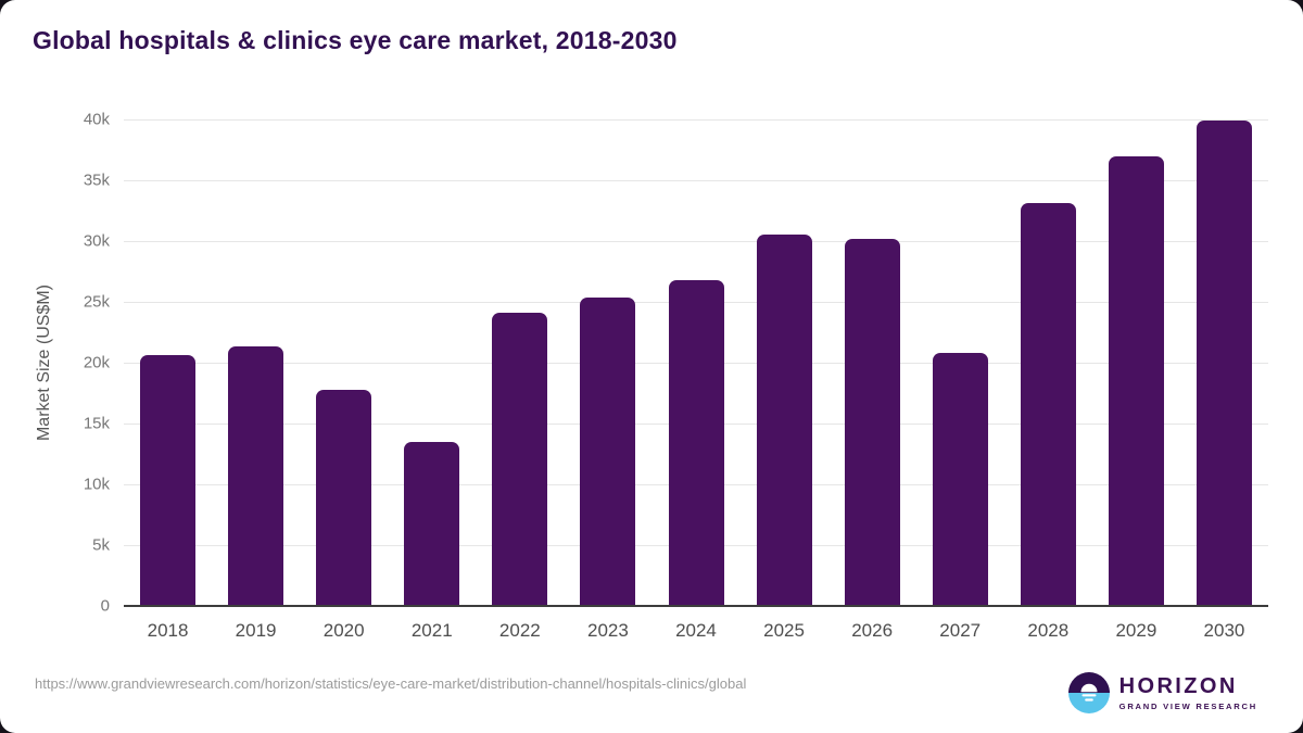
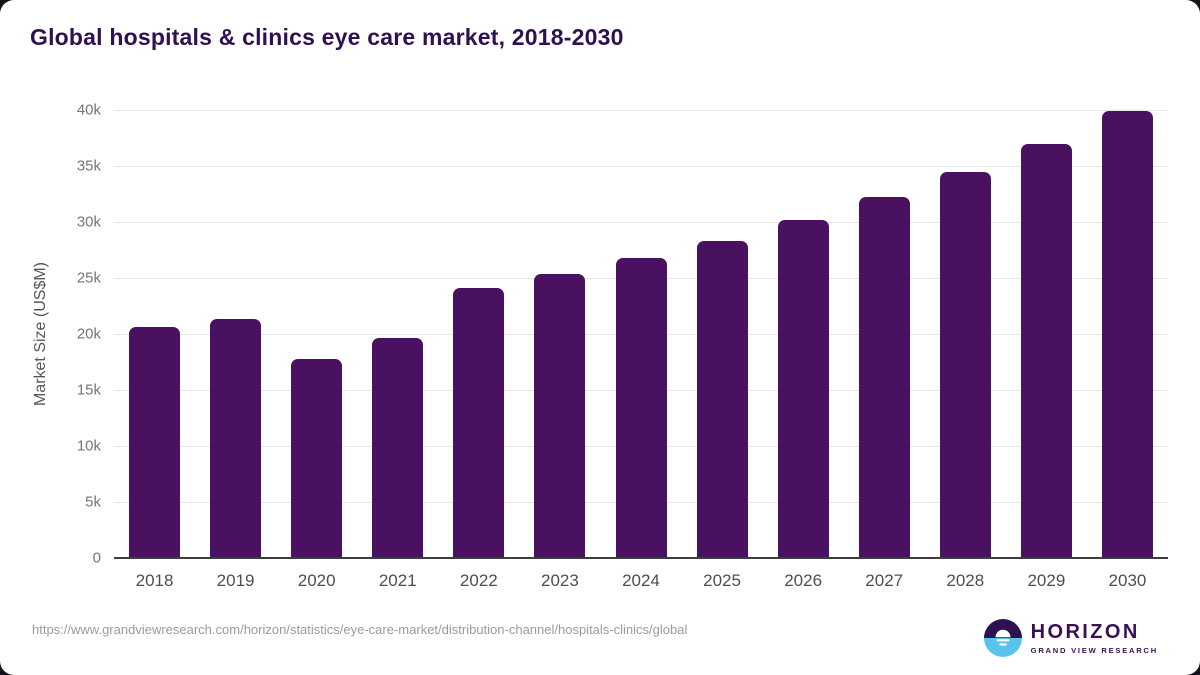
2021: 13.5k -> 19.6k
2025: 30.5k -> 28.3k
2027: 20.8k -> 32.2k
2028: 33.1k -> 34.5k
